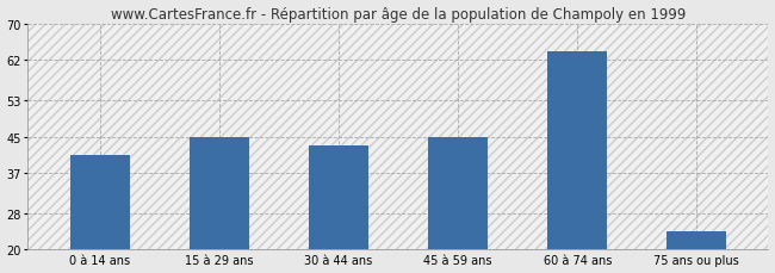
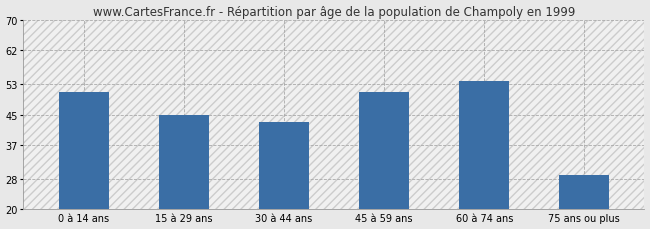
0 à 14 ans: 41 -> 51
45 à 59 ans: 45 -> 51
60 à 74 ans: 64 -> 54
75 ans ou plus: 24 -> 29
